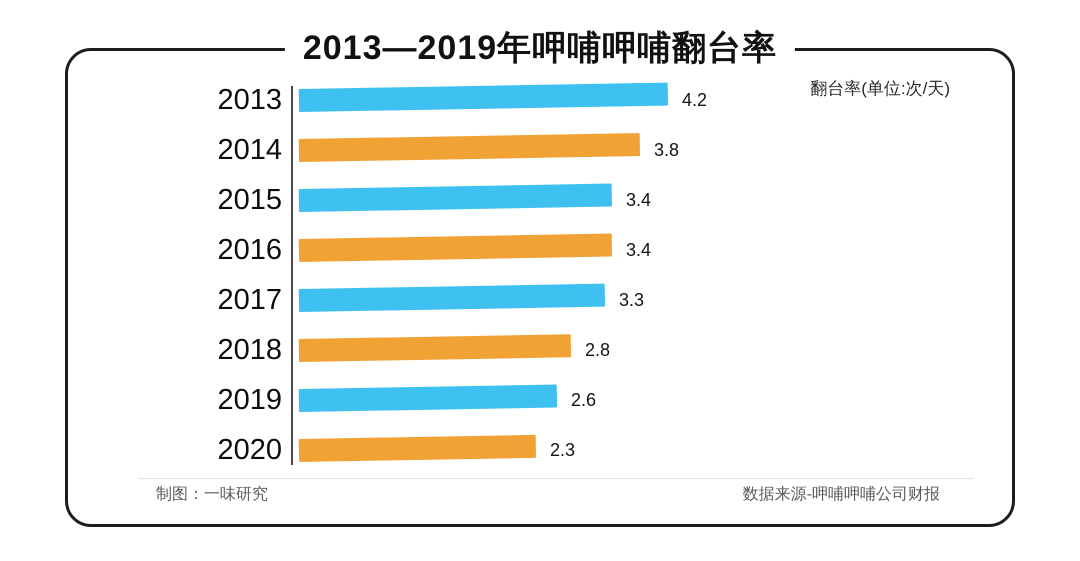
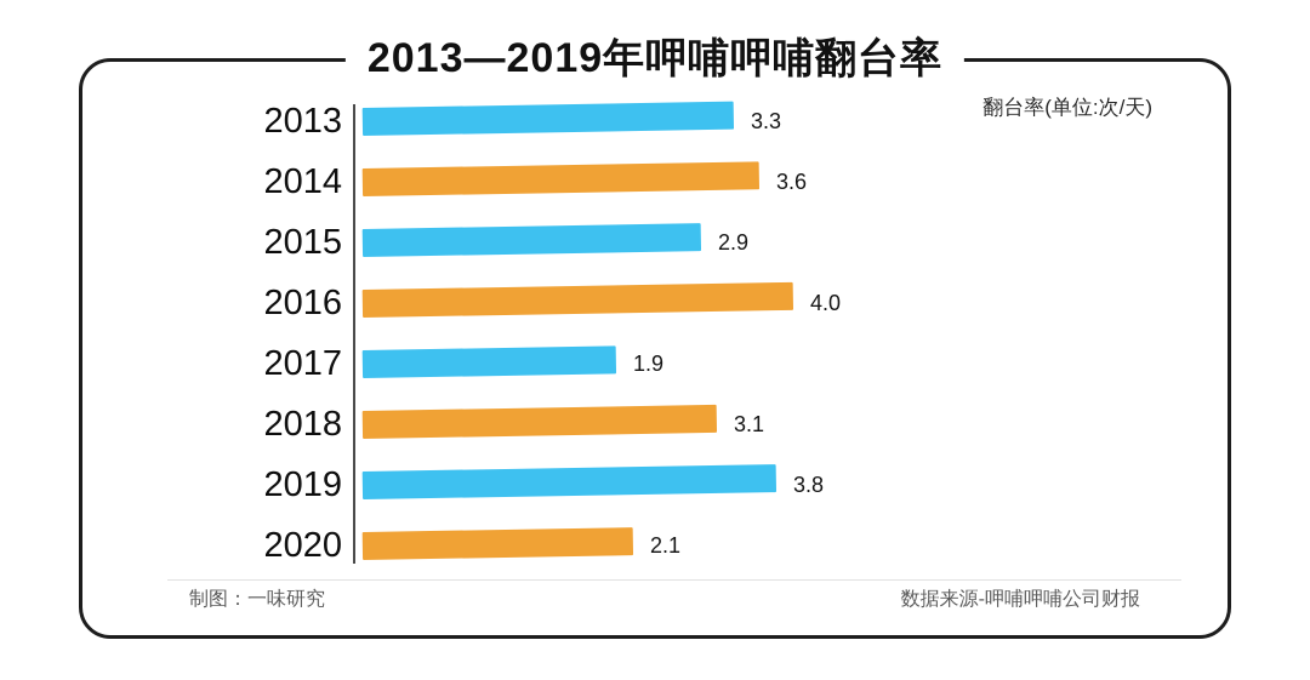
2013: 4.2 -> 3.3
2014: 3.8 -> 3.6
2015: 3.4 -> 2.9
2016: 3.4 -> 4.0
2017: 3.3 -> 1.9
2018: 2.8 -> 3.1
2019: 2.6 -> 3.8
2020: 2.3 -> 2.1
